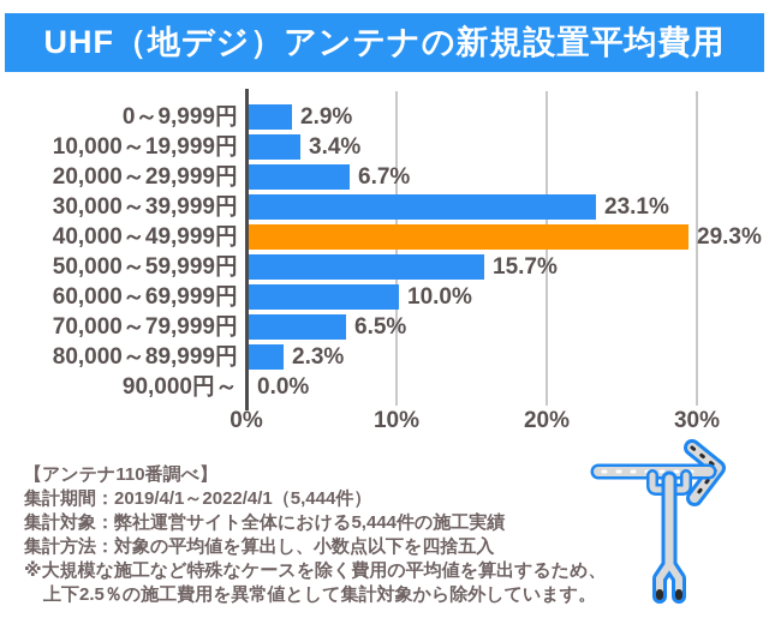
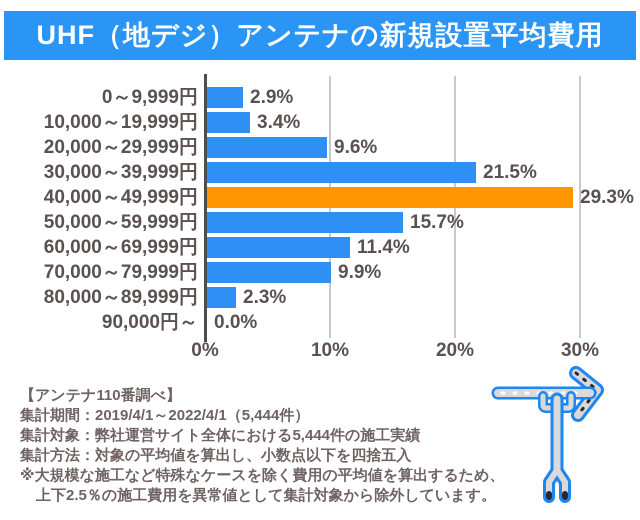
20,000～29,999円: 6.7% -> 9.6%
30,000～39,999円: 23.1% -> 21.5%
60,000～69,999円: 10.0% -> 11.4%
70,000～79,999円: 6.5% -> 9.9%
